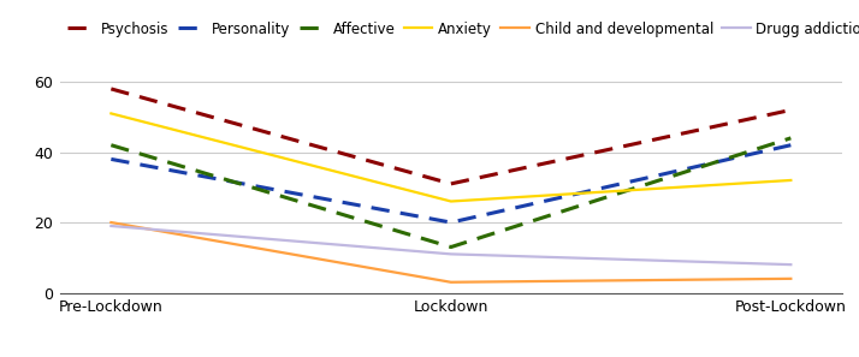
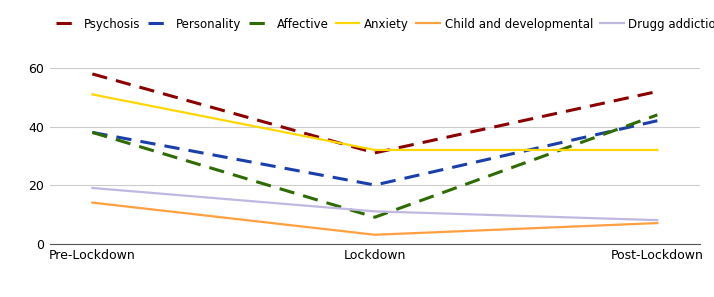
Affective/Pre-Lockdown: 42 -> 38
Child and developmental/Pre-Lockdown: 20 -> 14
Affective/Lockdown: 13 -> 9
Anxiety/Lockdown: 26 -> 32
Child and developmental/Post-Lockdown: 4 -> 7
